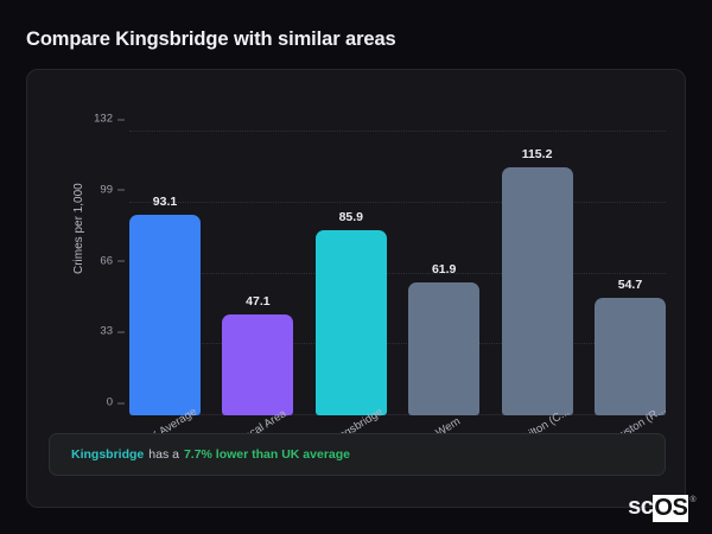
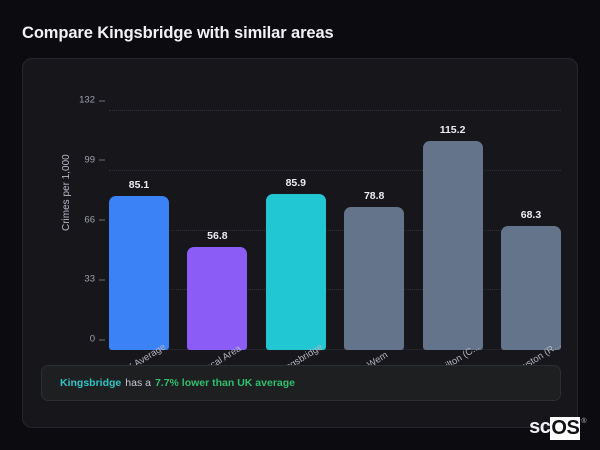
UK Average: 93.1 -> 85.1
Local Area: 47.1 -> 56.8
Wem: 61.9 -> 78.8
Cawston (R...: 54.7 -> 68.3
